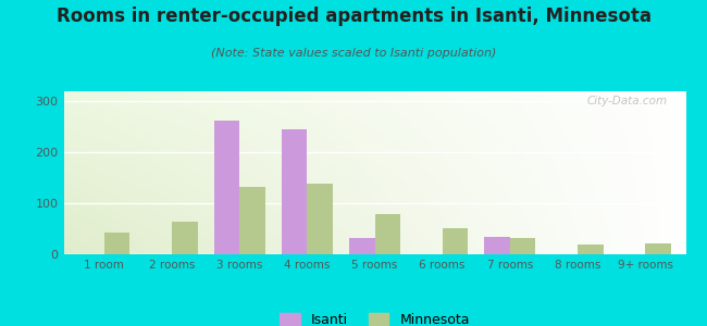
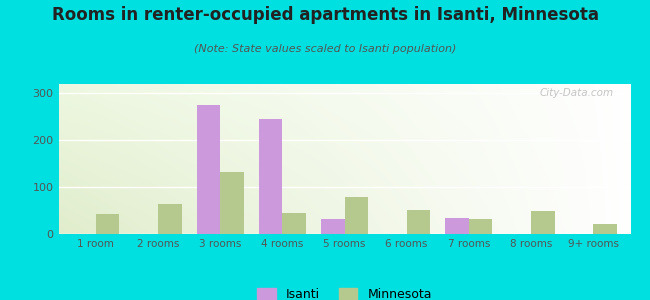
Isanti/3 rooms: 262 -> 275
Minnesota/4 rooms: 138 -> 45
Minnesota/8 rooms: 20 -> 50
